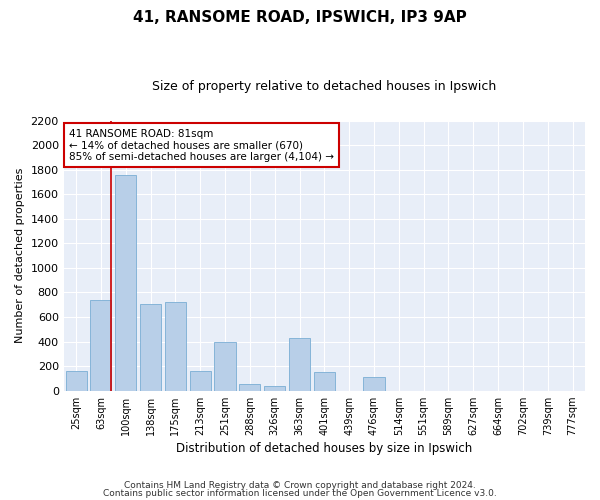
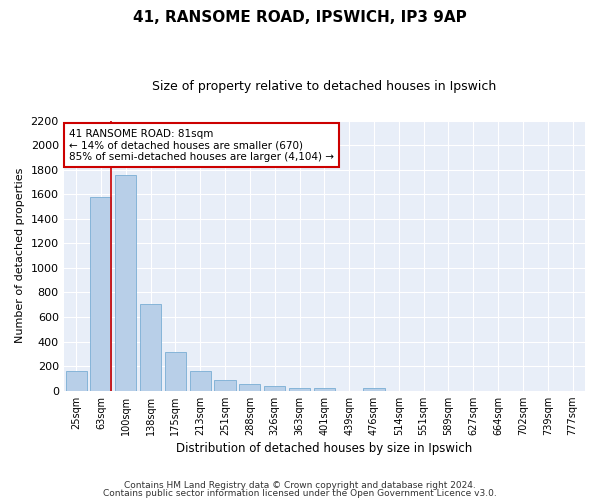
63sqm: 740 -> 1580
175sqm: 720 -> 320
251sqm: 400 -> 90
363sqm: 430 -> 20
401sqm: 150 -> 20
476sqm: 110 -> 20
